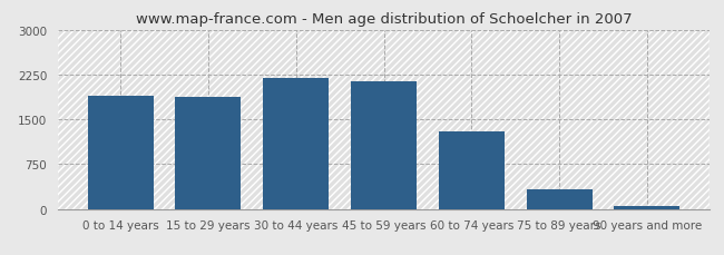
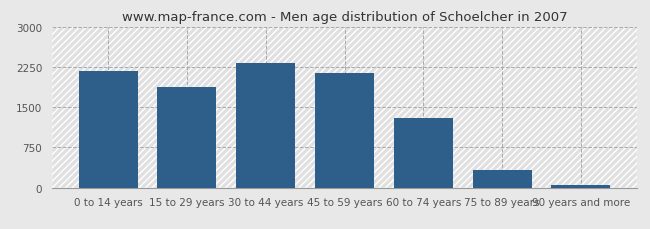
0 to 14 years: 1890 -> 2180
30 to 44 years: 2190 -> 2320
